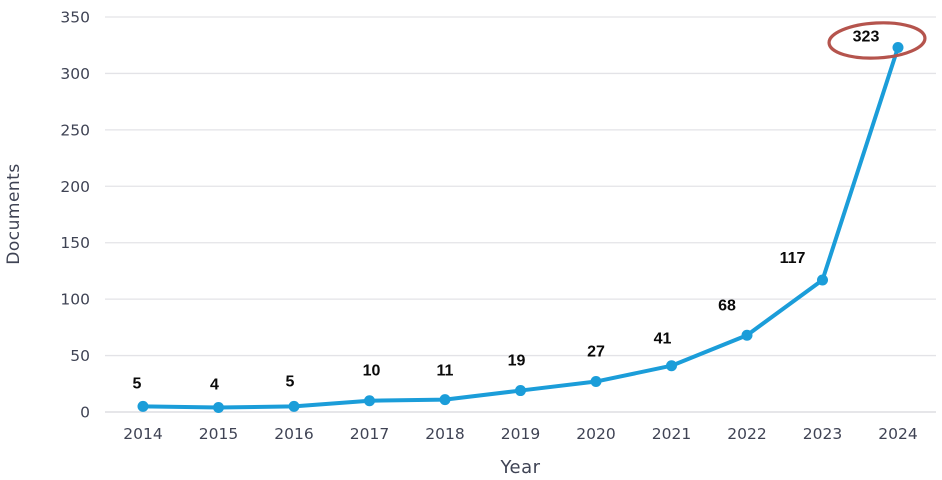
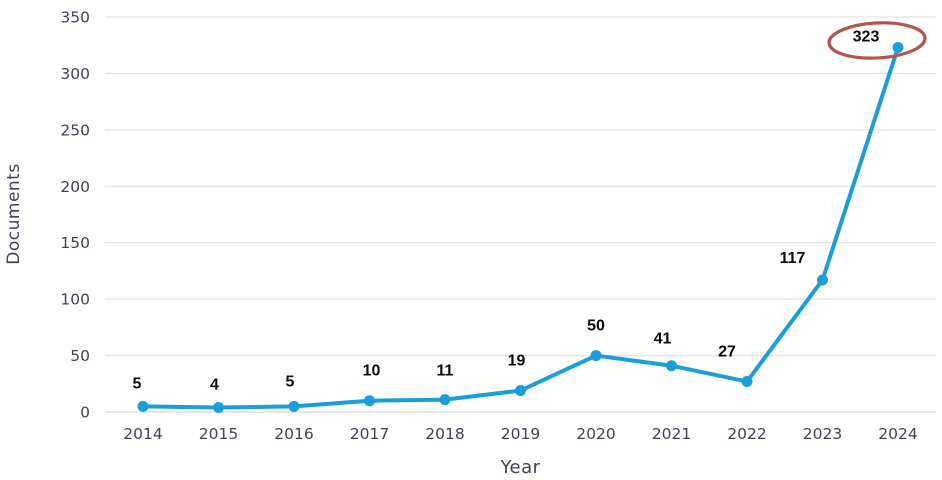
2020: 27 -> 50
2022: 68 -> 27
